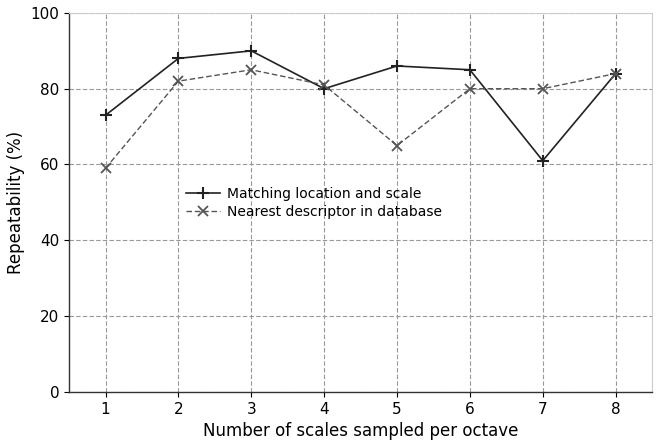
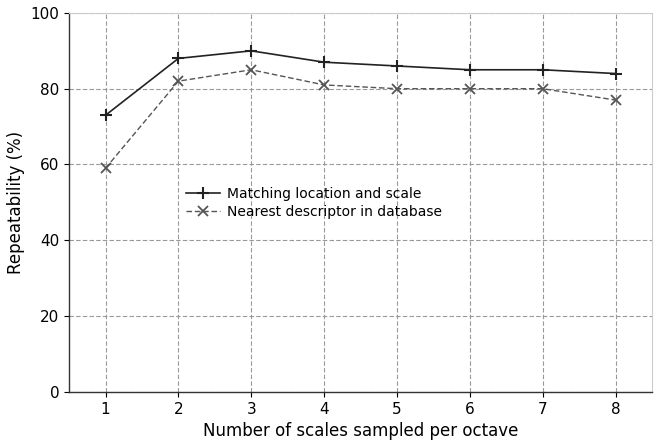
Matching location and scale/4: 80 -> 87
Nearest descriptor in database/5: 65 -> 80
Matching location and scale/7: 61 -> 85
Nearest descriptor in database/8: 84 -> 77
